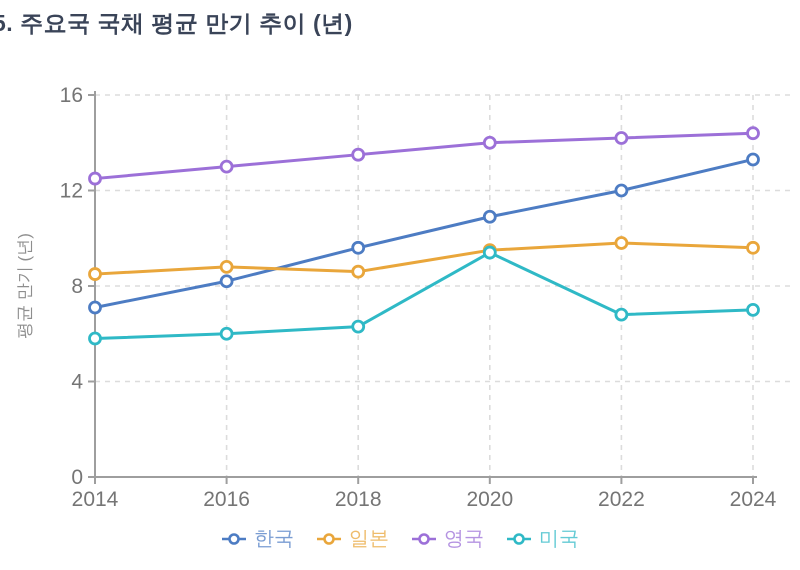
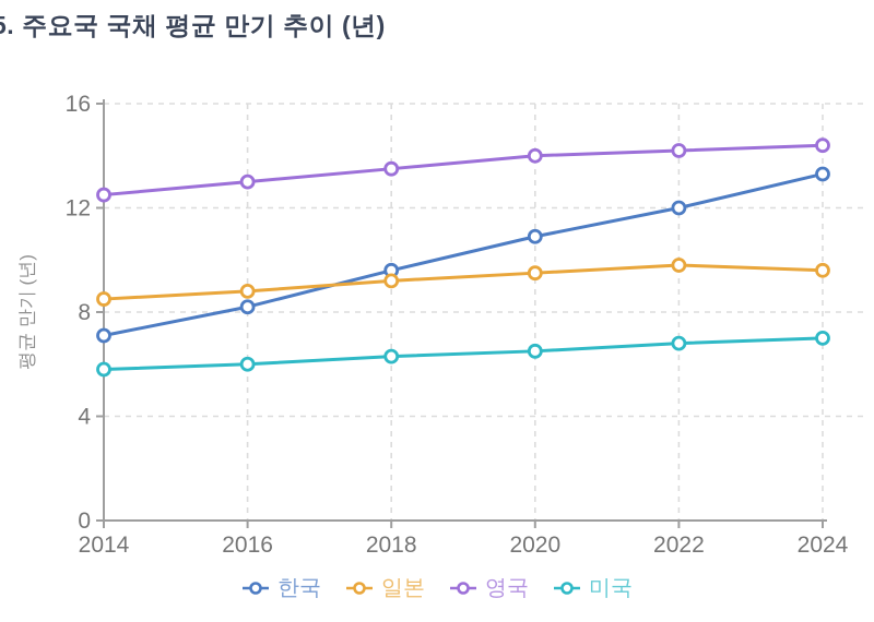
일본/2018: 8.6 -> 9.2
미국/2020: 9.4 -> 6.5
